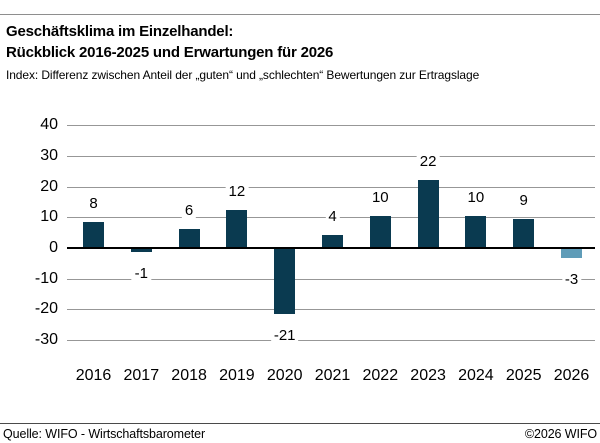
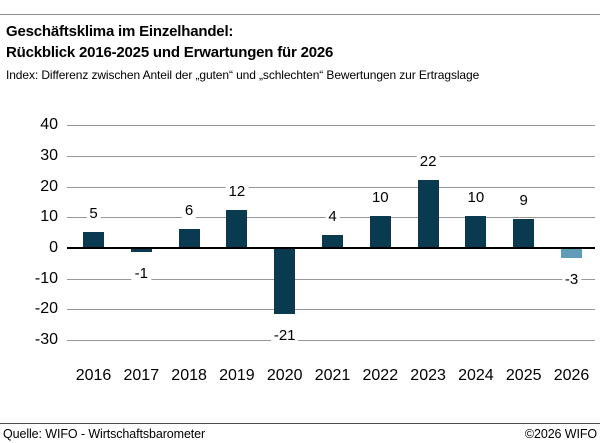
2016: 8 -> 5
